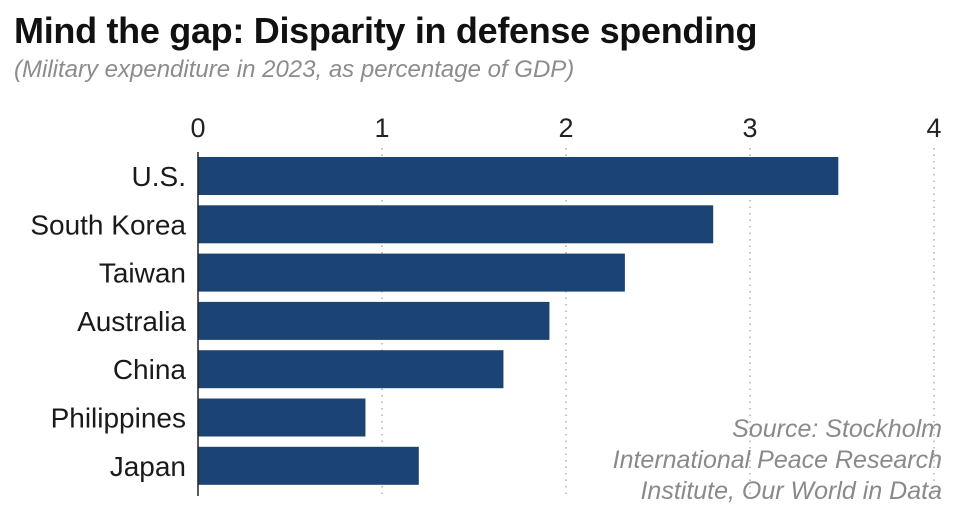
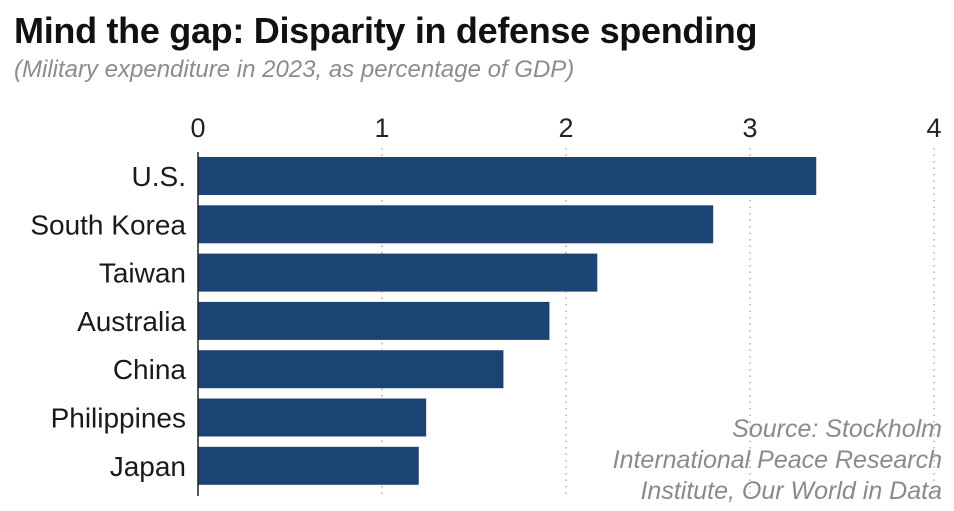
U.S.: 3.48 -> 3.36
Taiwan: 2.32 -> 2.17
Philippines: 0.91 -> 1.24
